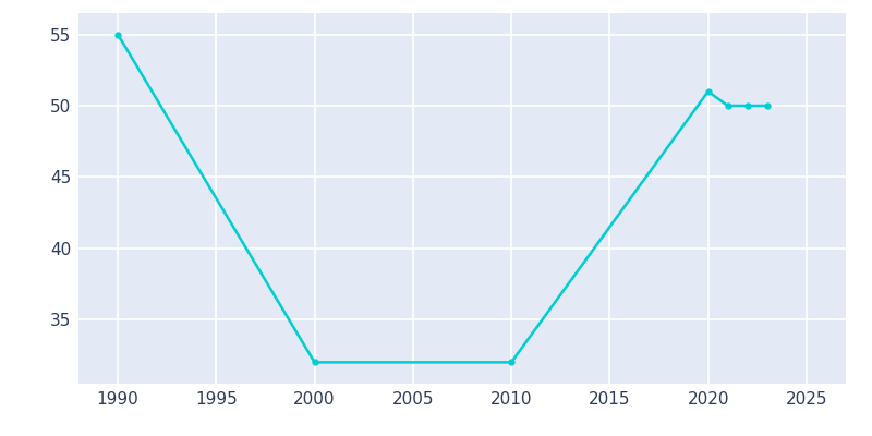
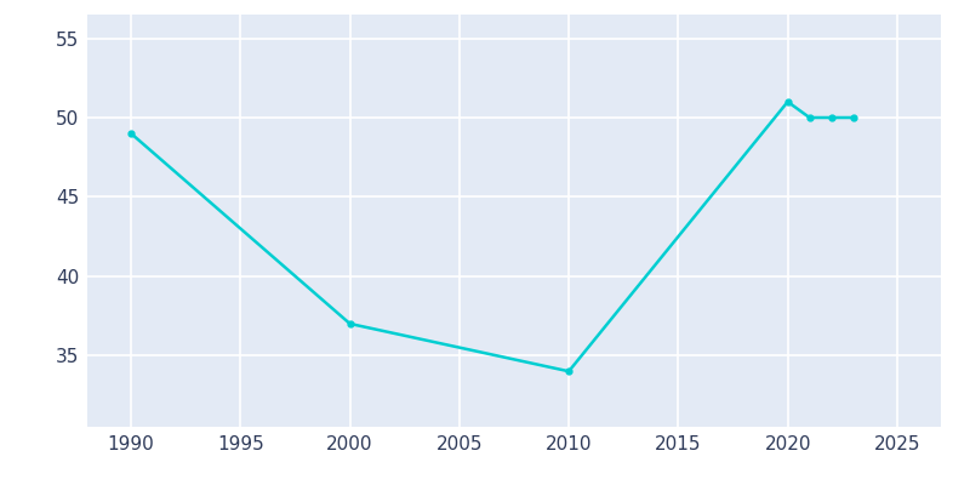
1990: 55 -> 49
2000: 32 -> 37
2010: 32 -> 34
